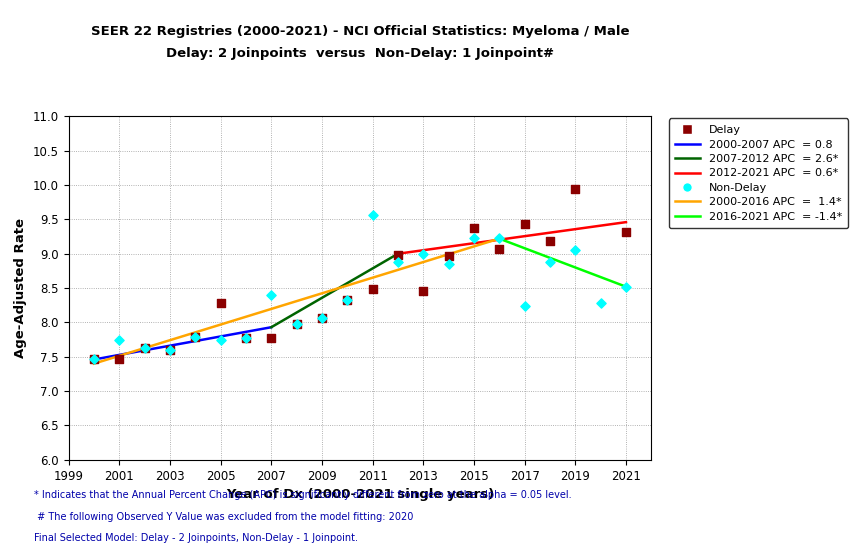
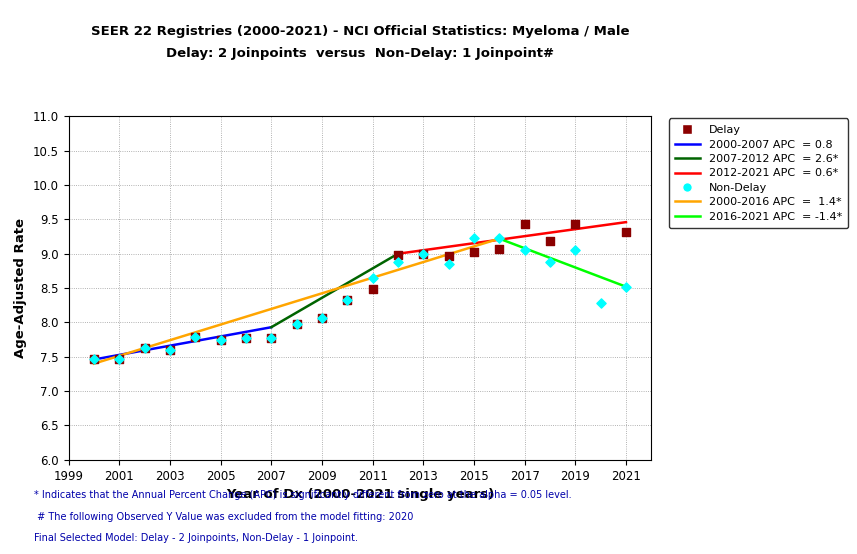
Non-Delay/2001: 7.74 -> 7.47
Delay/2005: 8.28 -> 7.74
Non-Delay/2007: 8.40 -> 7.78
Non-Delay/2011: 9.56 -> 8.65
Delay/2013: 8.46 -> 9.00
Delay/2015: 9.38 -> 9.03
Non-Delay/2017: 8.24 -> 9.05
Delay/2019: 9.94 -> 9.43
